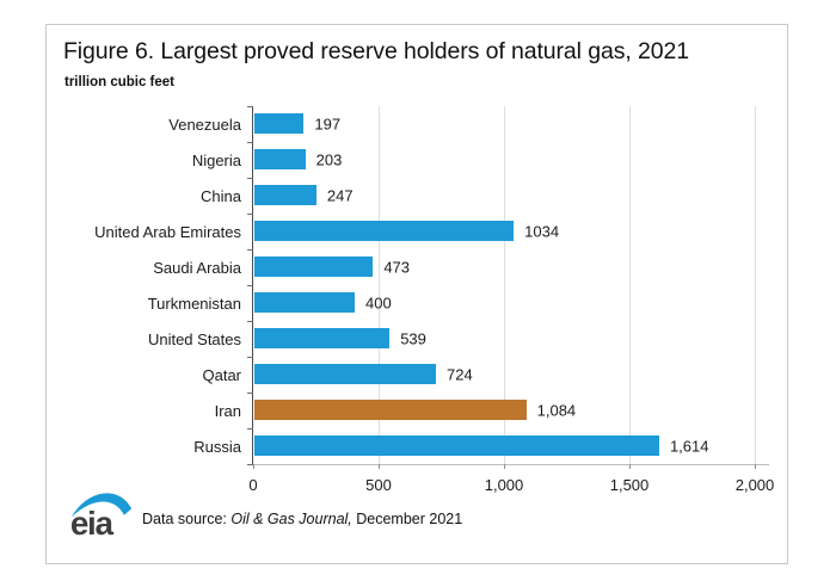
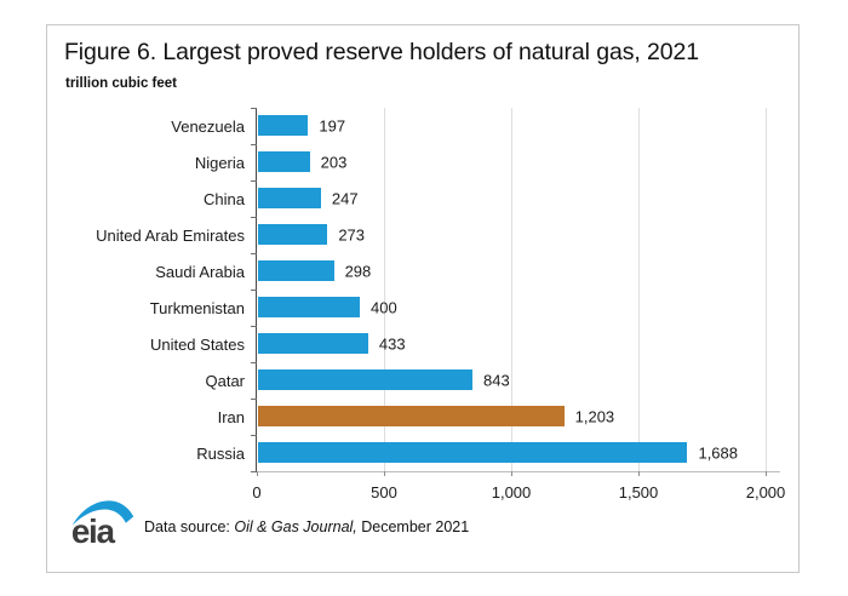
United Arab Emirates: 1034 -> 273
Saudi Arabia: 473 -> 298
United States: 539 -> 433
Qatar: 724 -> 843
Iran: 1,084 -> 1,203
Russia: 1,614 -> 1,688
